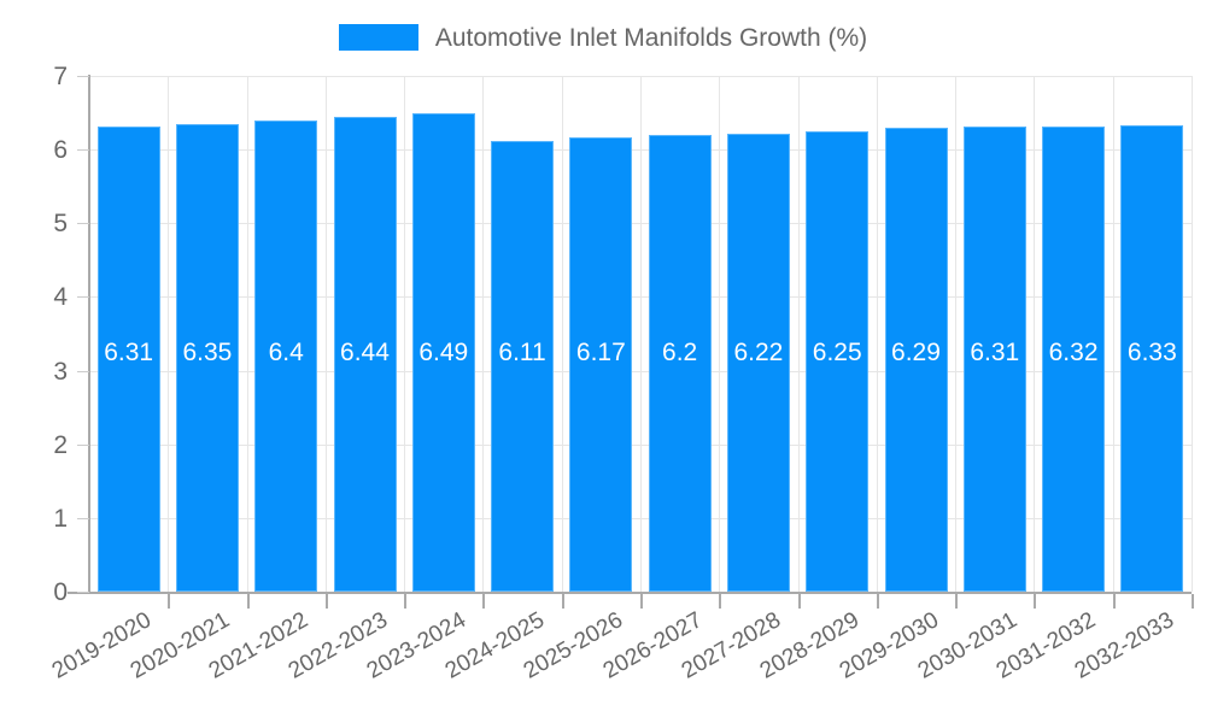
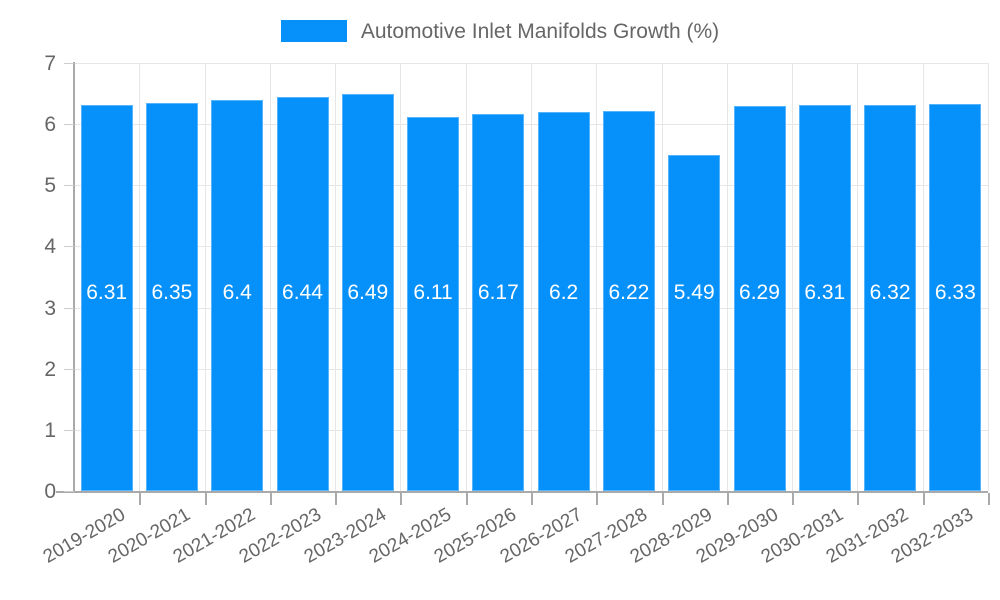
2028-2029: 6.25 -> 5.49
